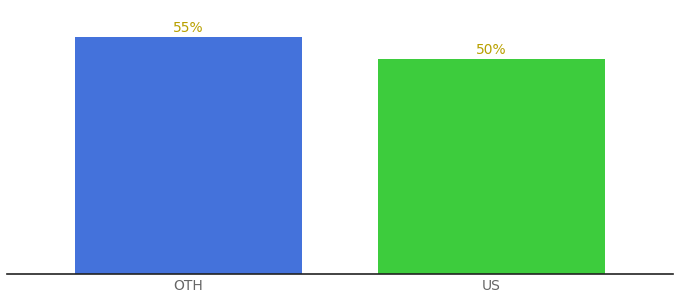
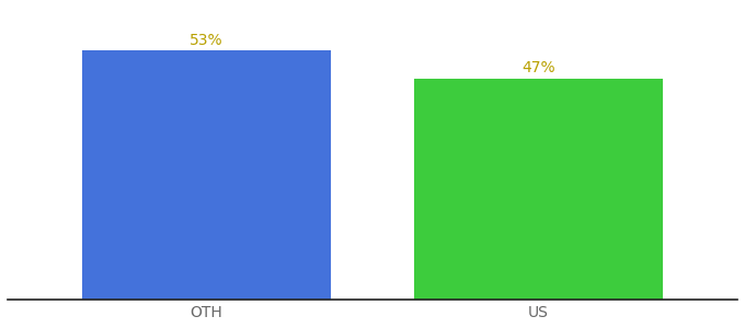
OTH: 55% -> 53%
US: 50% -> 47%
